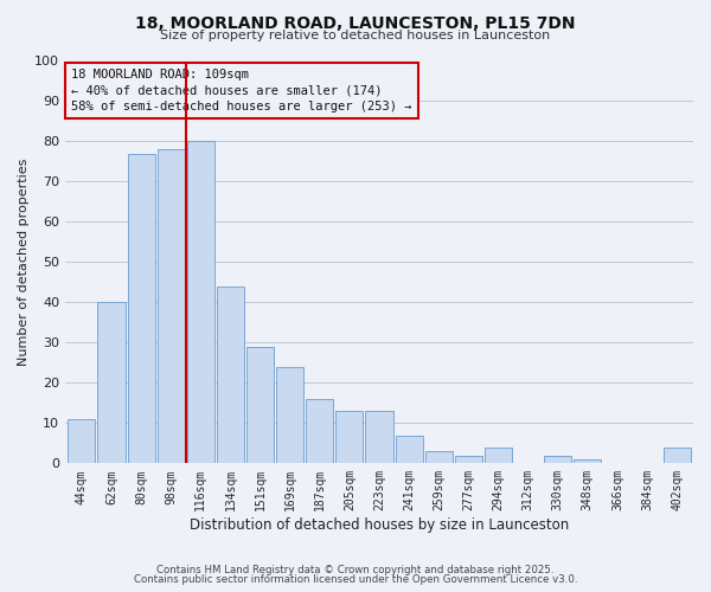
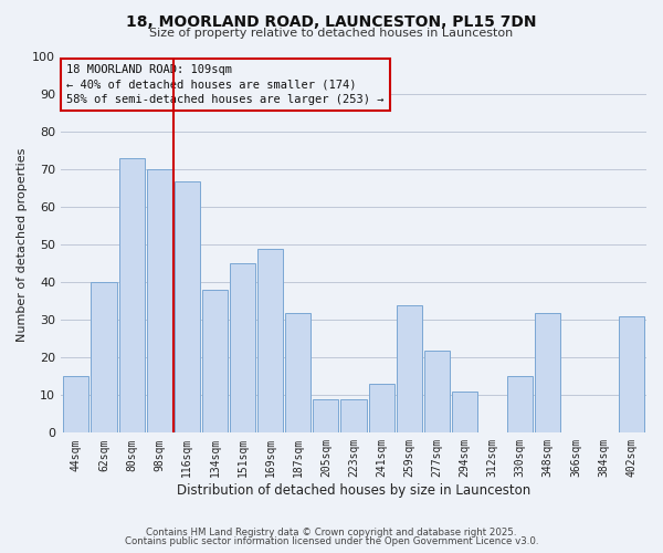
44sqm: 11 -> 15
80sqm: 77 -> 73
98sqm: 78 -> 70
116sqm: 80 -> 67
134sqm: 44 -> 38
151sqm: 29 -> 45
169sqm: 24 -> 49
187sqm: 16 -> 32
205sqm: 13 -> 9
223sqm: 13 -> 9
241sqm: 7 -> 13
259sqm: 3 -> 34
277sqm: 2 -> 22
294sqm: 4 -> 11
330sqm: 2 -> 15
348sqm: 1 -> 32
402sqm: 4 -> 31
